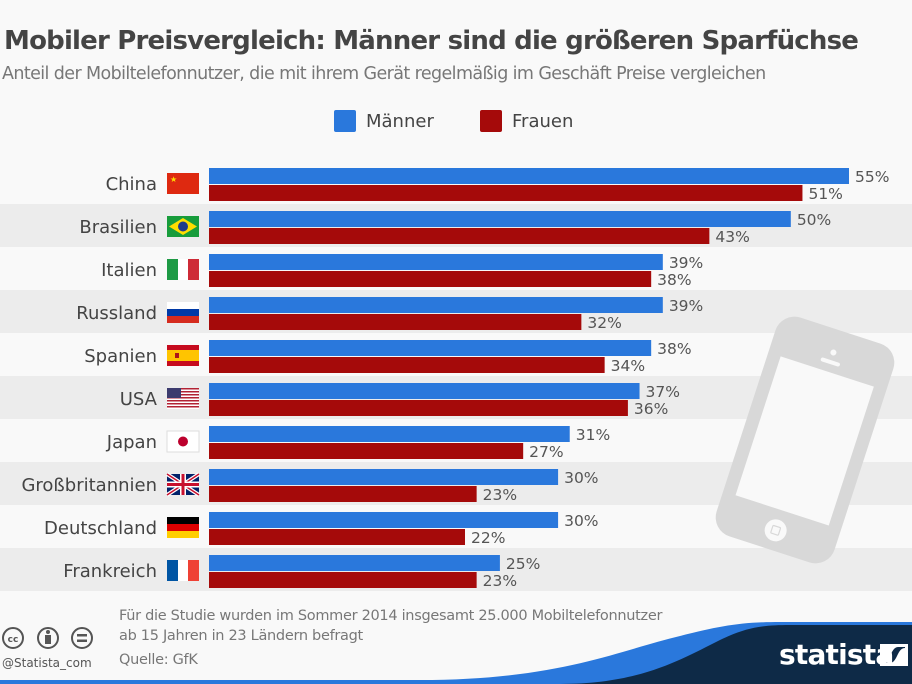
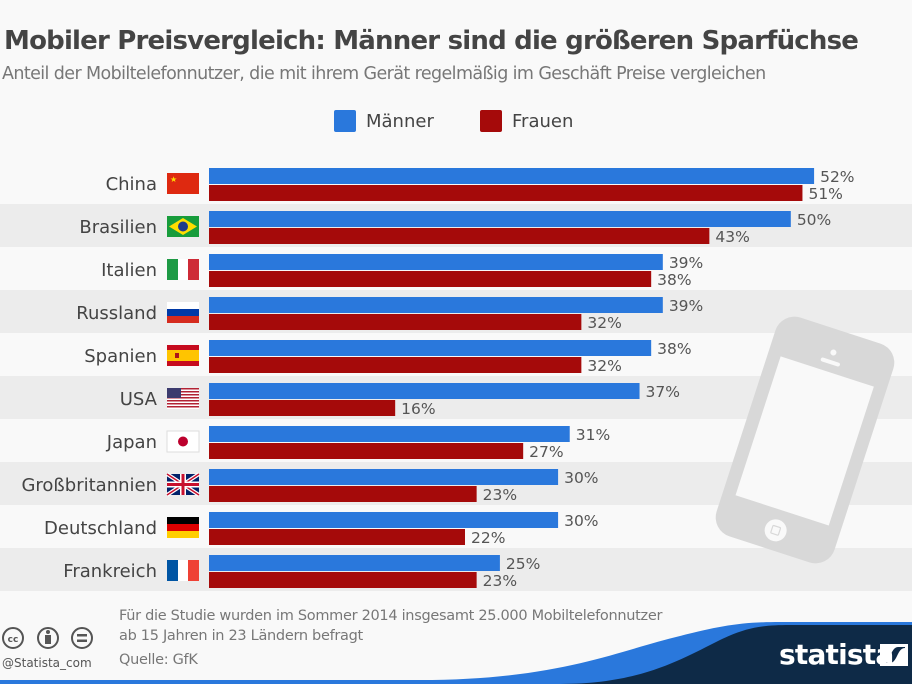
Männer/China: 55% -> 52%
Frauen/Spanien: 34% -> 32%
Frauen/USA: 36% -> 16%
